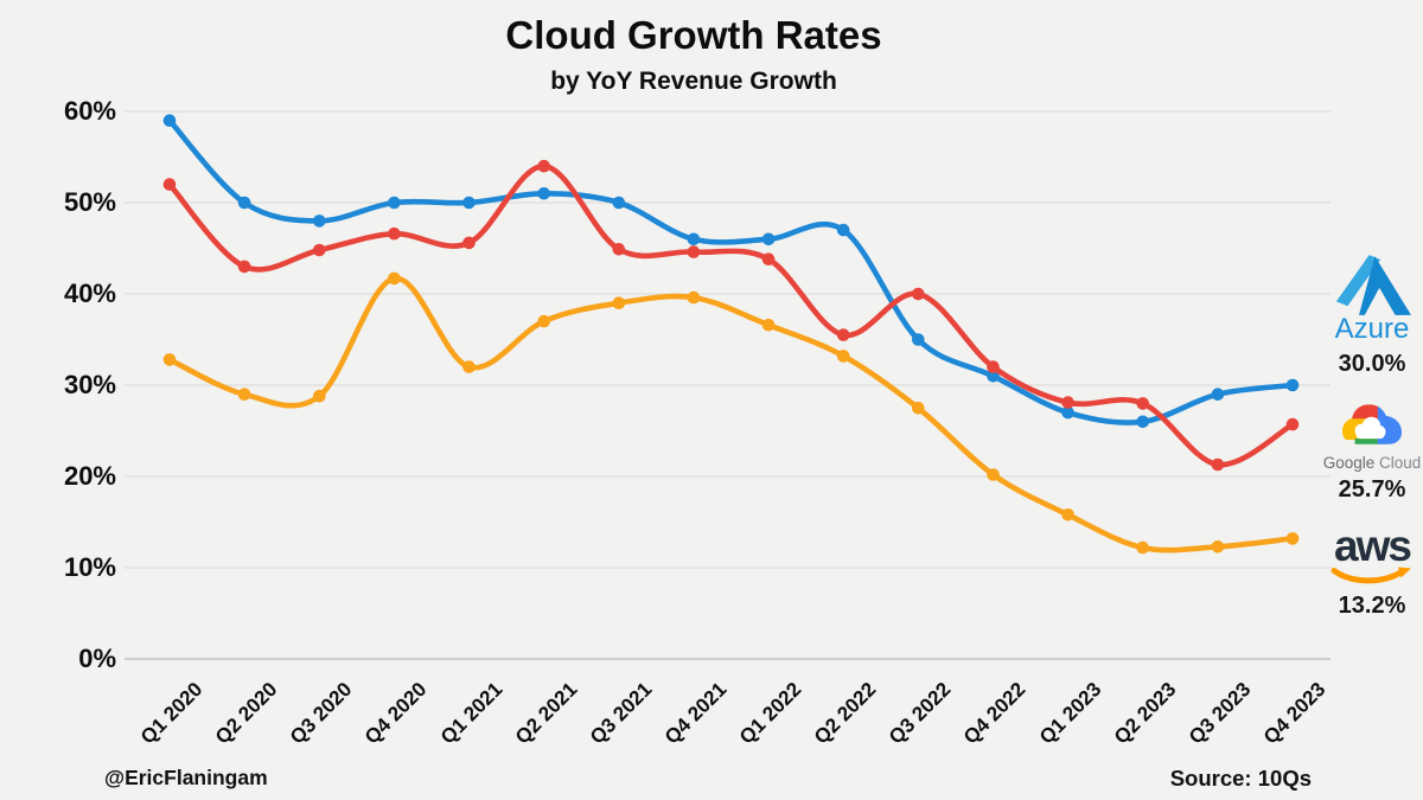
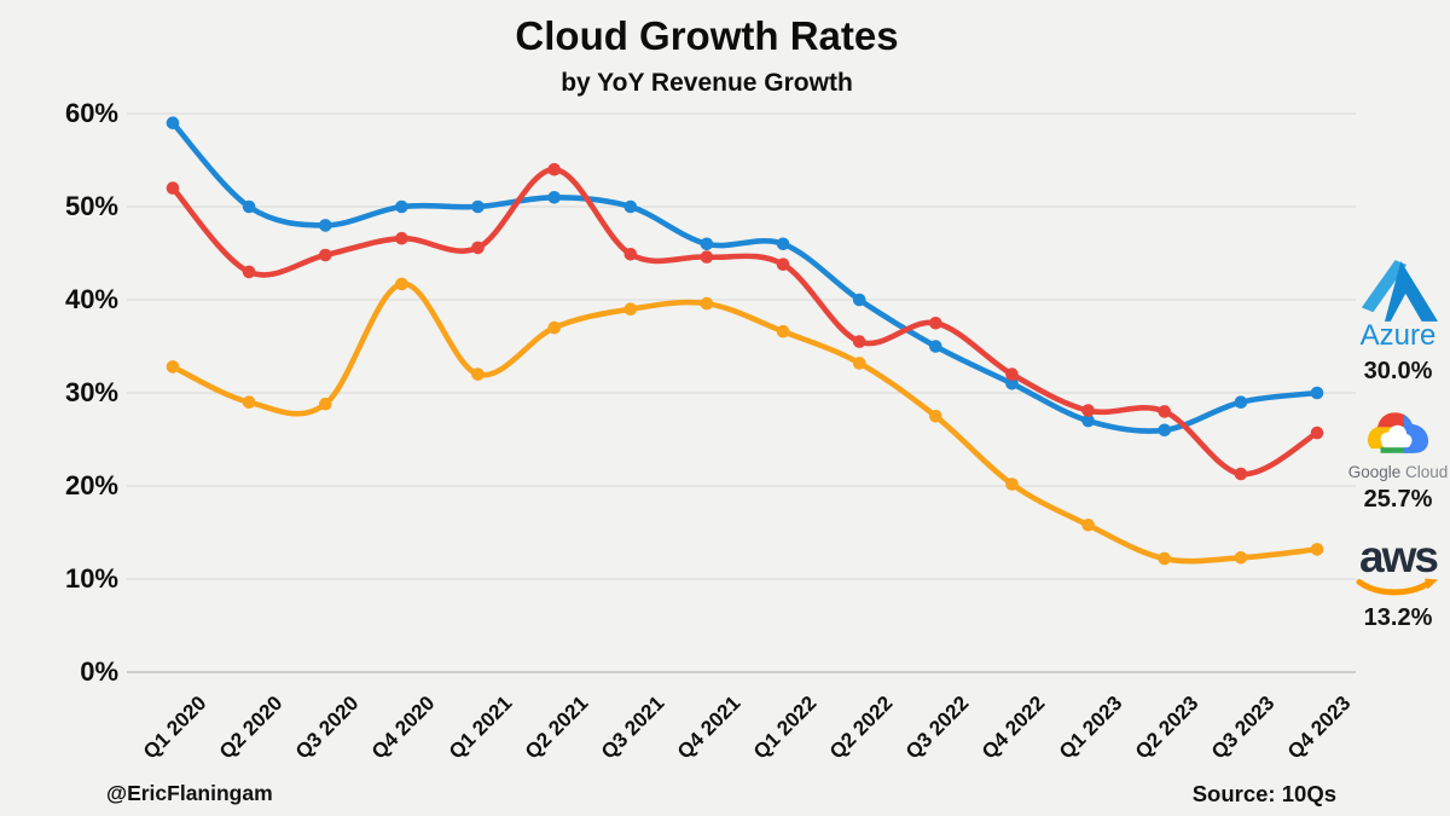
Azure/Q2 2022: 47% -> 40%
Google Cloud/Q3 2022: 40% -> 38%
